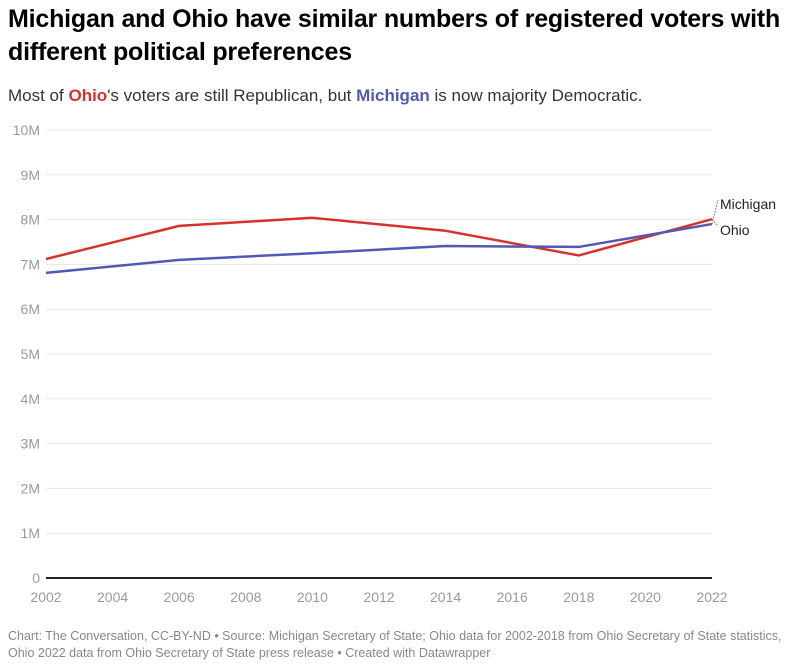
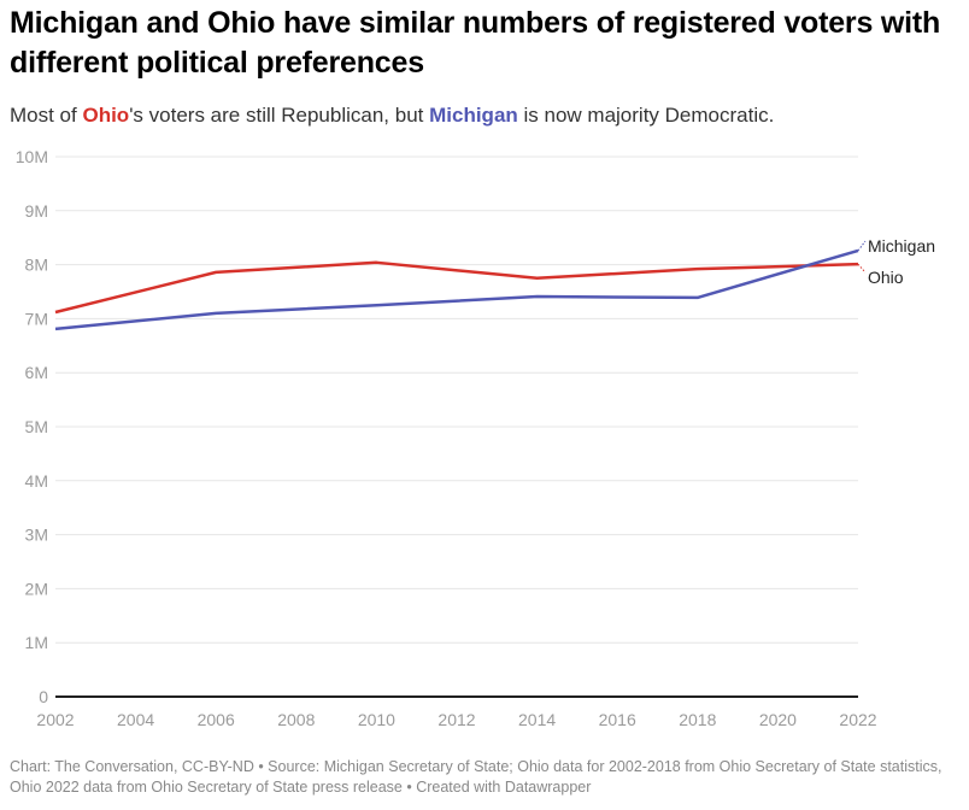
Ohio/2018: 7.2M -> 7.9M
Michigan/2022: 7.9M -> 8.3M
